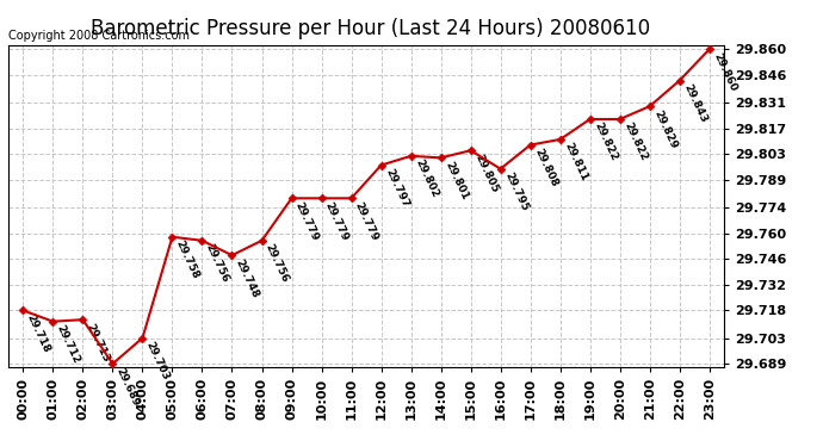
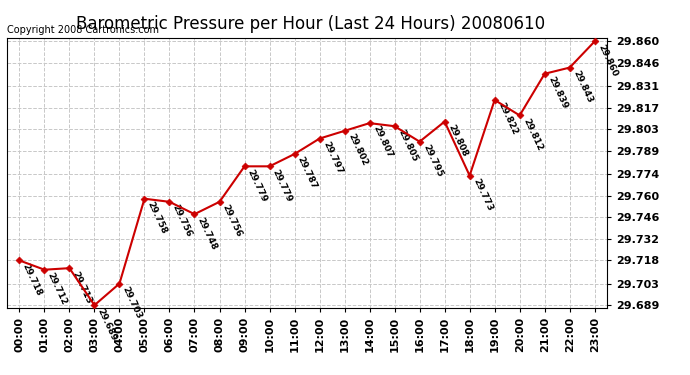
11:00: 29.779 -> 29.787
14:00: 29.801 -> 29.807
18:00: 29.811 -> 29.773
20:00: 29.822 -> 29.812
21:00: 29.829 -> 29.839
